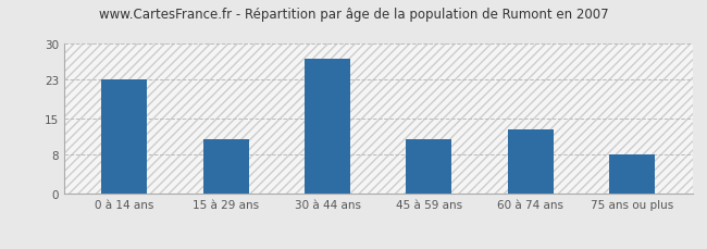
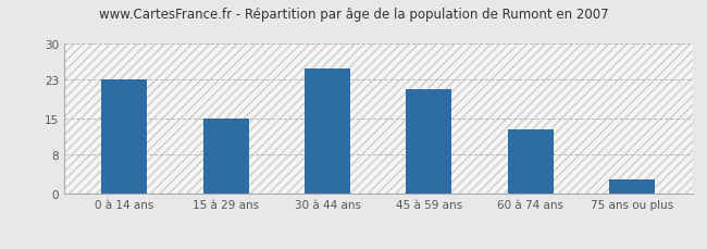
15 à 29 ans: 11 -> 15
30 à 44 ans: 27 -> 25
45 à 59 ans: 11 -> 21
75 ans ou plus: 8 -> 3
